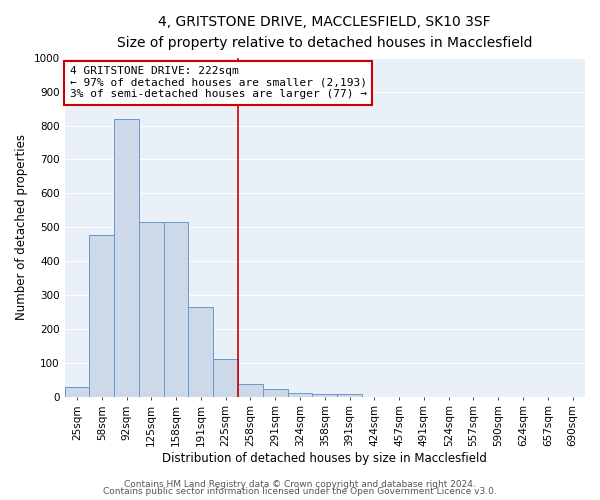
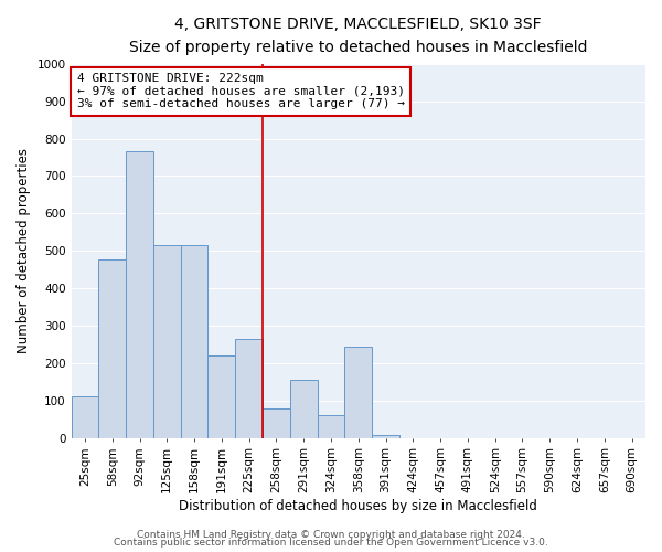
25sqm: 28 -> 110
92sqm: 820 -> 765
191sqm: 265 -> 220
225sqm: 110 -> 265
258sqm: 38 -> 80
291sqm: 22 -> 155
324sqm: 12 -> 60
358sqm: 8 -> 245
